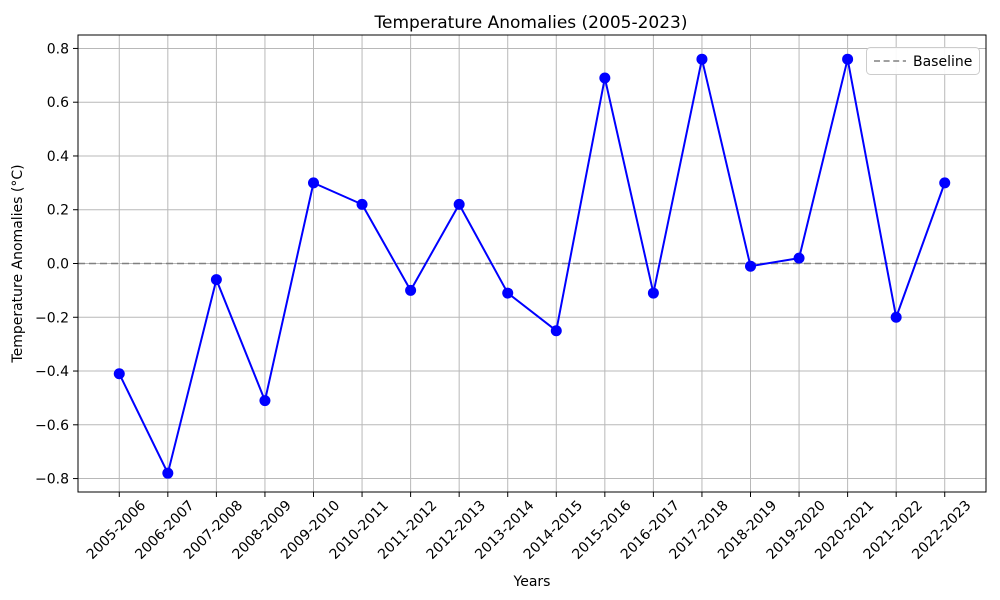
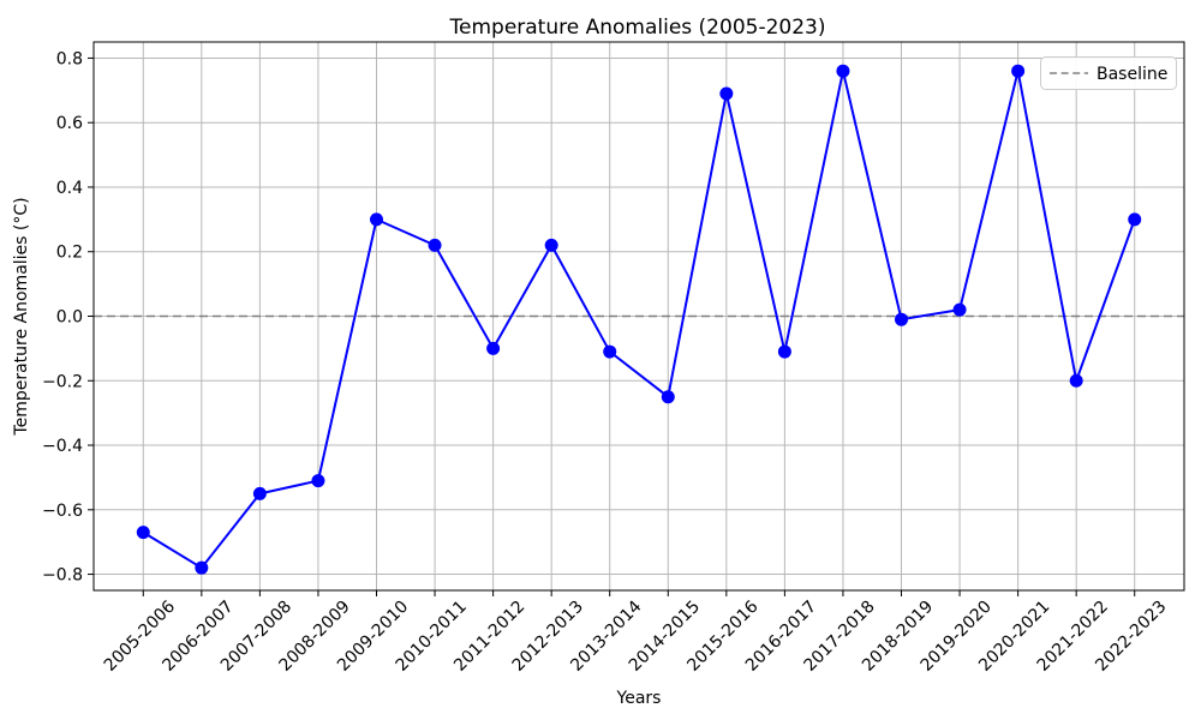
2005-2006: -0.41 -> -0.67
2007-2008: -0.06 -> -0.55
